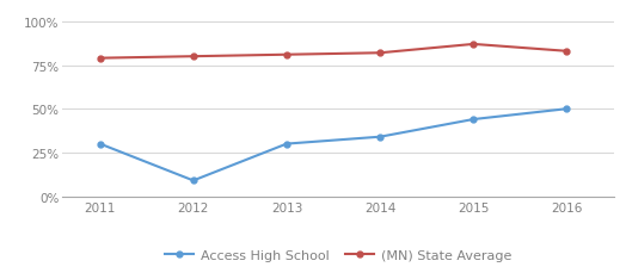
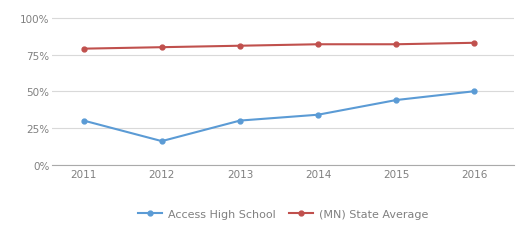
Access High School/2012: 9% -> 16%
(MN) State Average/2015: 87% -> 82%
